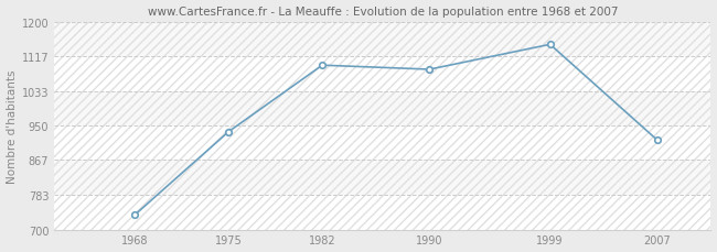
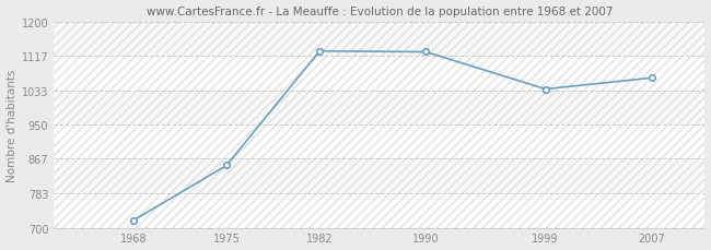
1968: 735 -> 718
1975: 935 -> 851
1982: 1095 -> 1128
1990: 1085 -> 1126
1999: 1145 -> 1036
2007: 915 -> 1063
